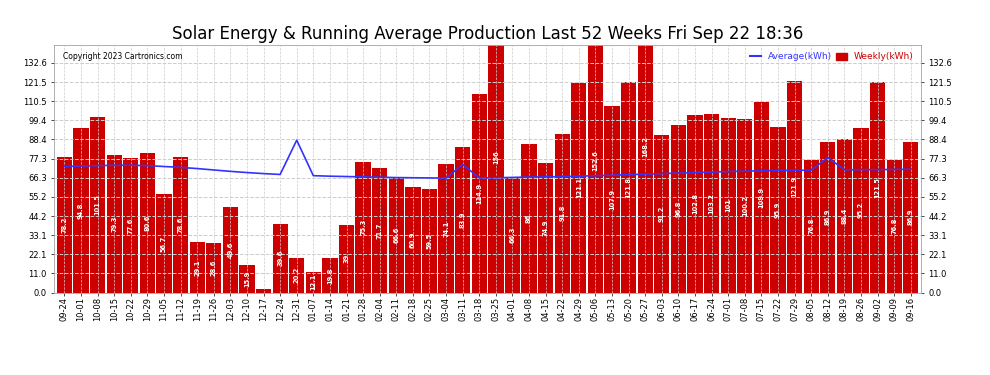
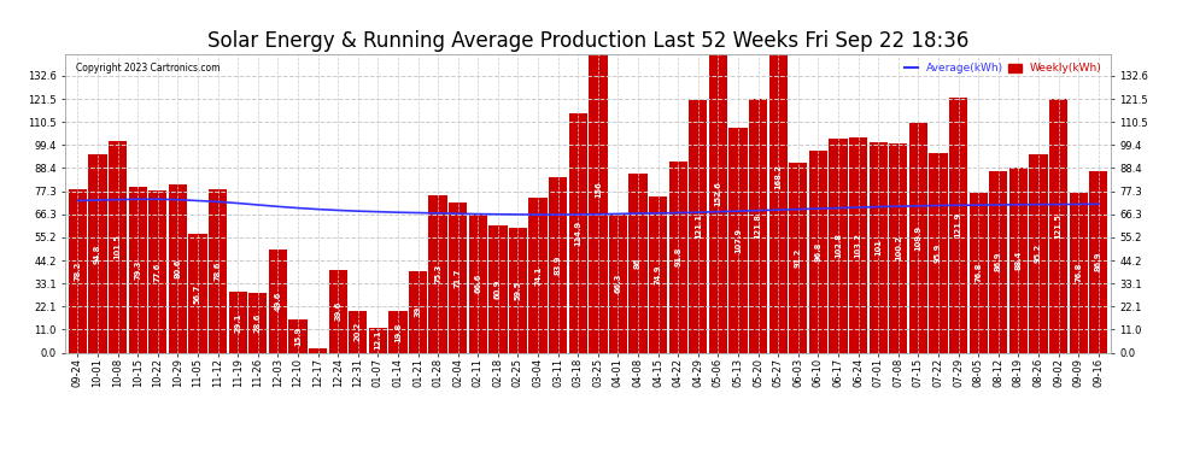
Average(kWh)/12-31: 88 -> 68
Average(kWh)/03-11: 74 -> 66
Average(kWh)/08-12: 78 -> 71
